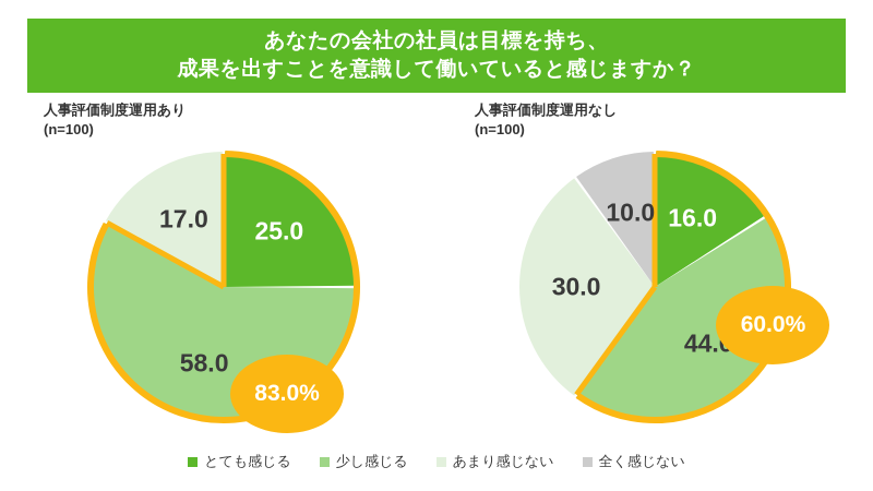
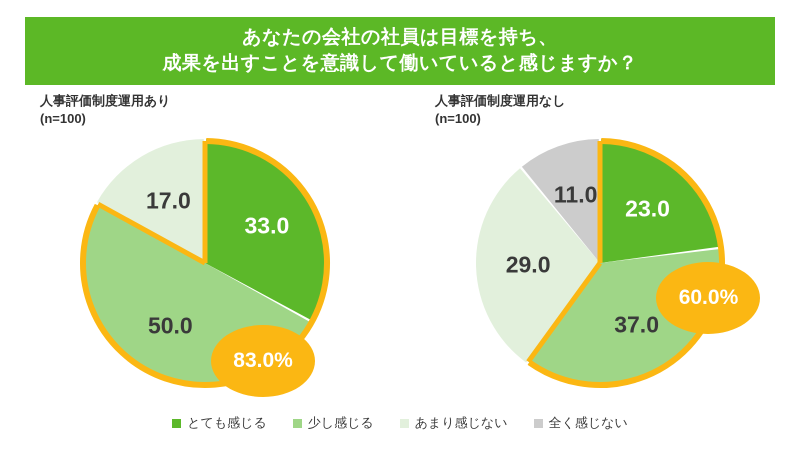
人事評価制度運用あり (n=100)/とても感じる: 25.0 -> 33.0
人事評価制度運用あり (n=100)/少し感じる: 58.0 -> 50.0
人事評価制度運用なし (n=100)/とても感じる: 16.0 -> 23.0
人事評価制度運用なし (n=100)/少し感じる: 44.0 -> 37.0
人事評価制度運用なし (n=100)/あまり感じない: 30.0 -> 29.0
人事評価制度運用なし (n=100)/全く感じない: 10.0 -> 11.0
